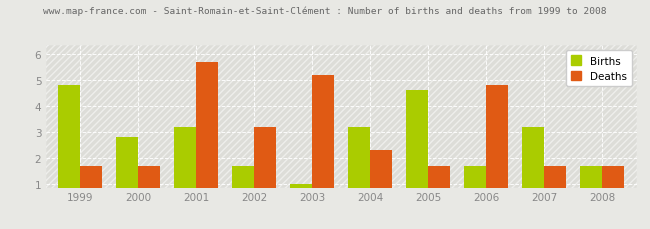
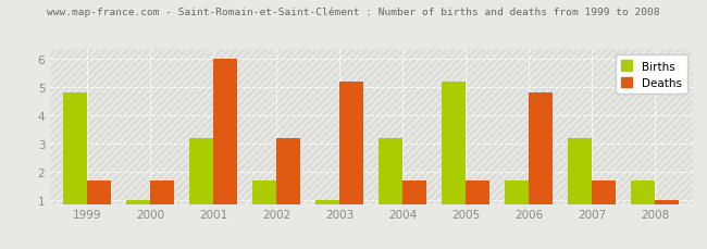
Births/2000: 2.8 -> 1.0
Deaths/2001: 5.7 -> 6.0
Deaths/2004: 2.3 -> 1.7
Births/2005: 4.6 -> 5.2
Deaths/2008: 1.7 -> 1.0
